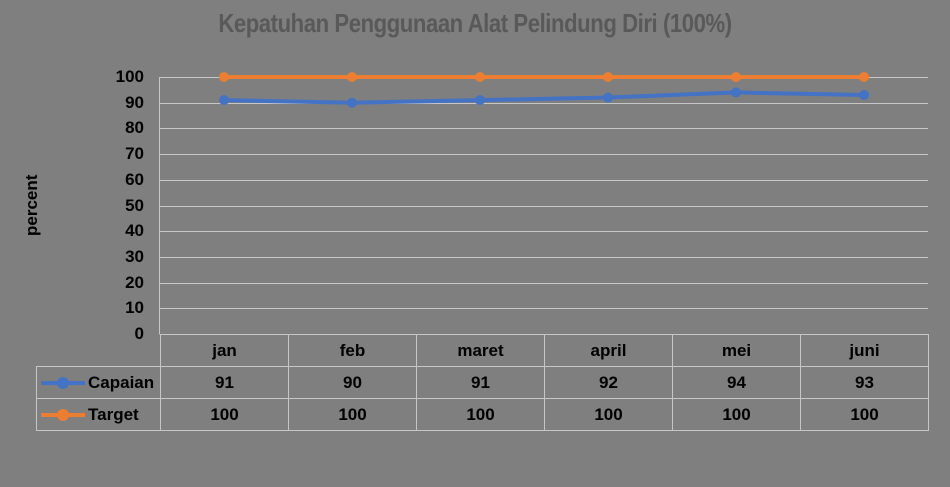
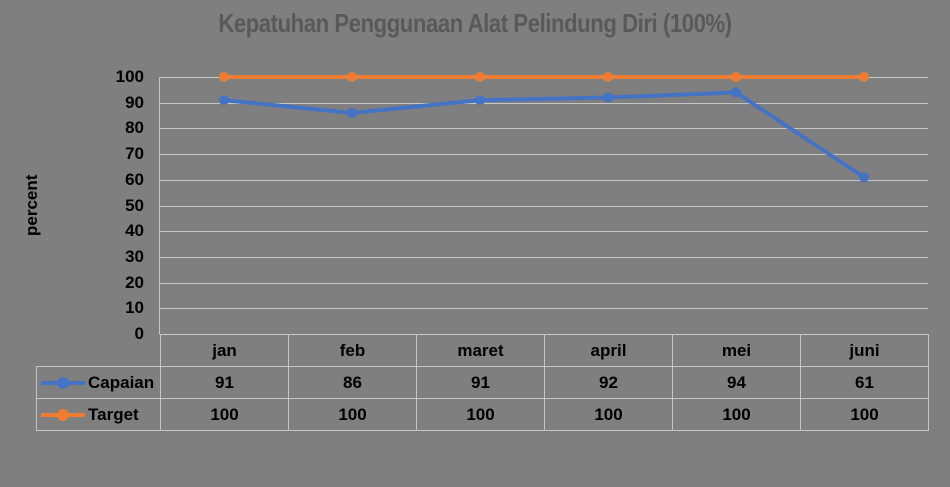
Capaian/feb: 90 -> 86
Capaian/juni: 93 -> 61
